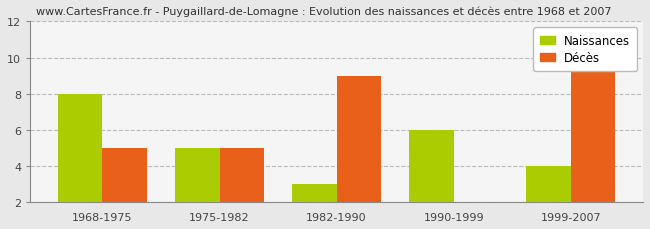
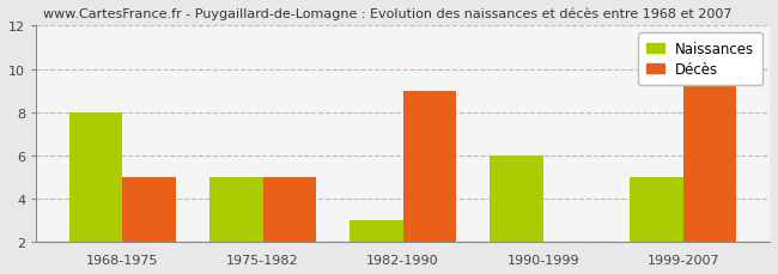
Naissances/1999-2007: 4 -> 5
